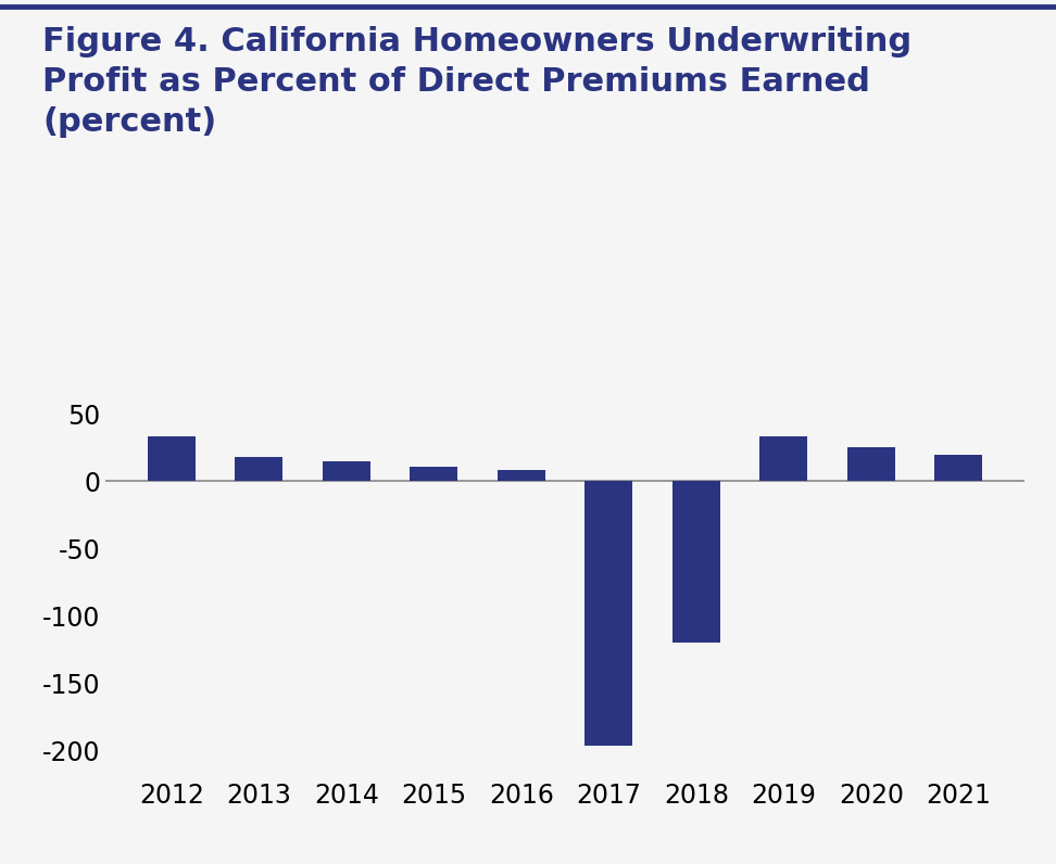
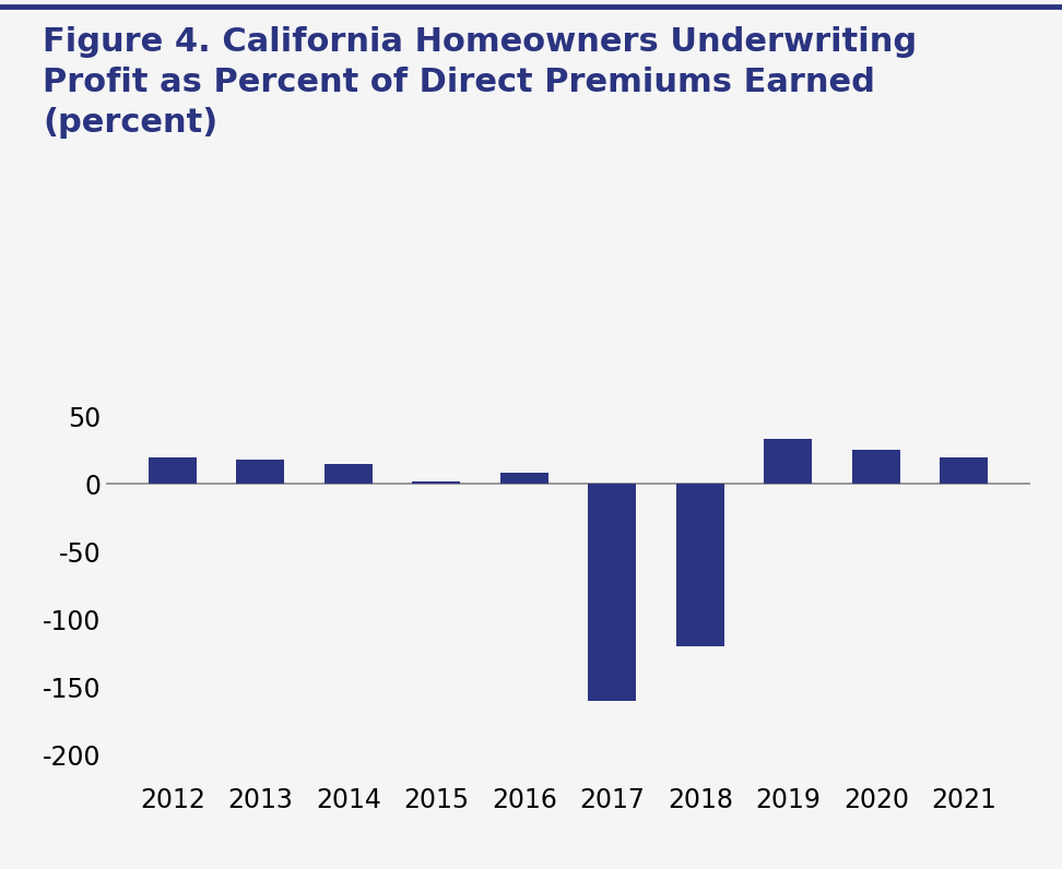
2012: 33 -> 20
2015: 11 -> 2
2017: -196 -> -160
